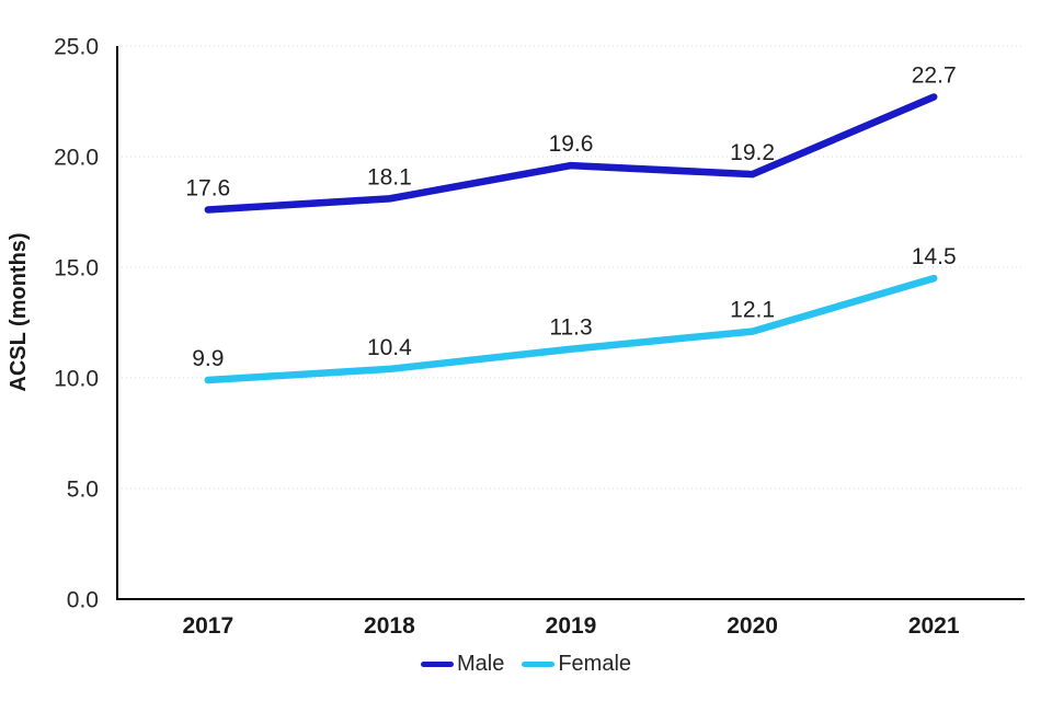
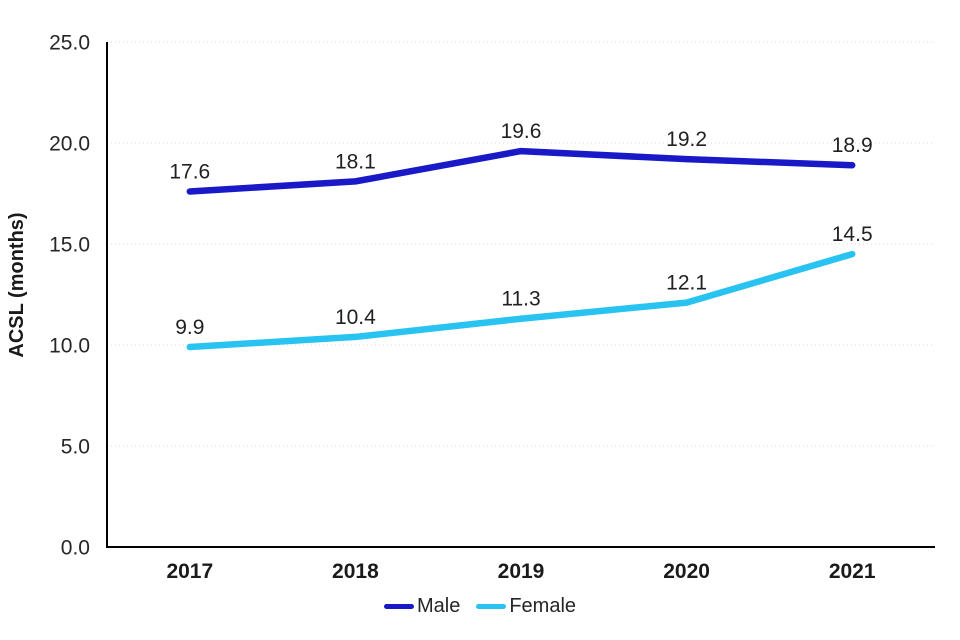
Male/2021: 22.7 -> 18.9
